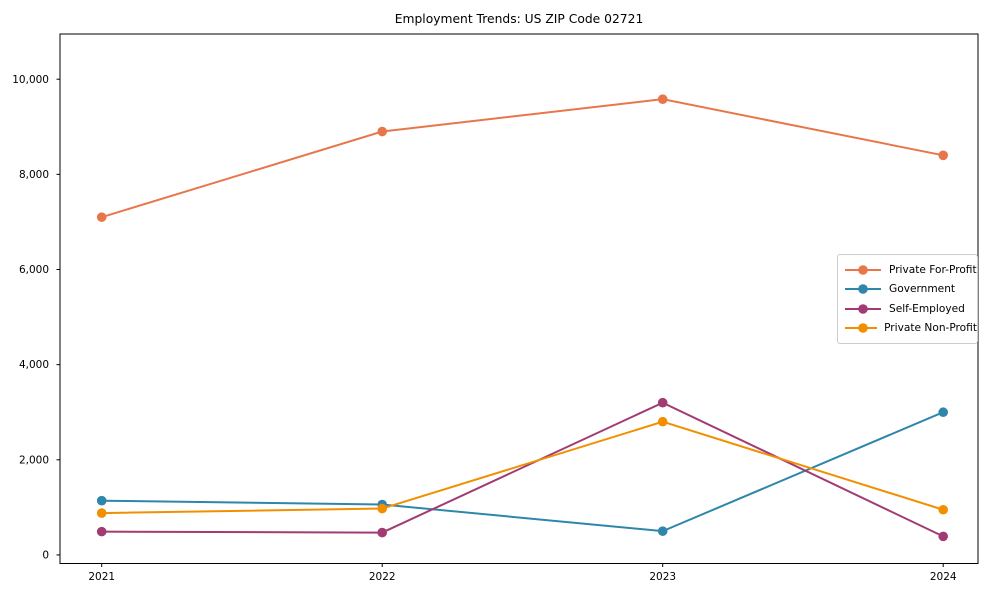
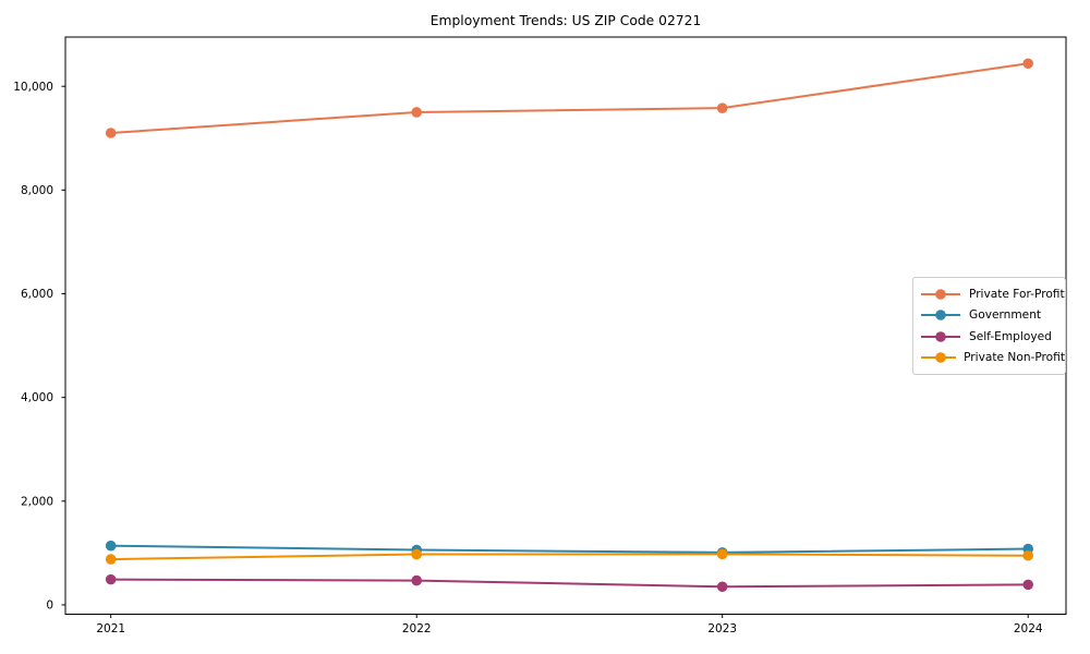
Private For-Profit/2021: 7100 -> 9100
Private For-Profit/2022: 8900 -> 9500
Government/2023: 500 -> 1000
Self-Employed/2023: 3200 -> 400
Private Non-Profit/2023: 2800 -> 1000
Private For-Profit/2024: 8400 -> 10400
Government/2024: 3000 -> 1100
